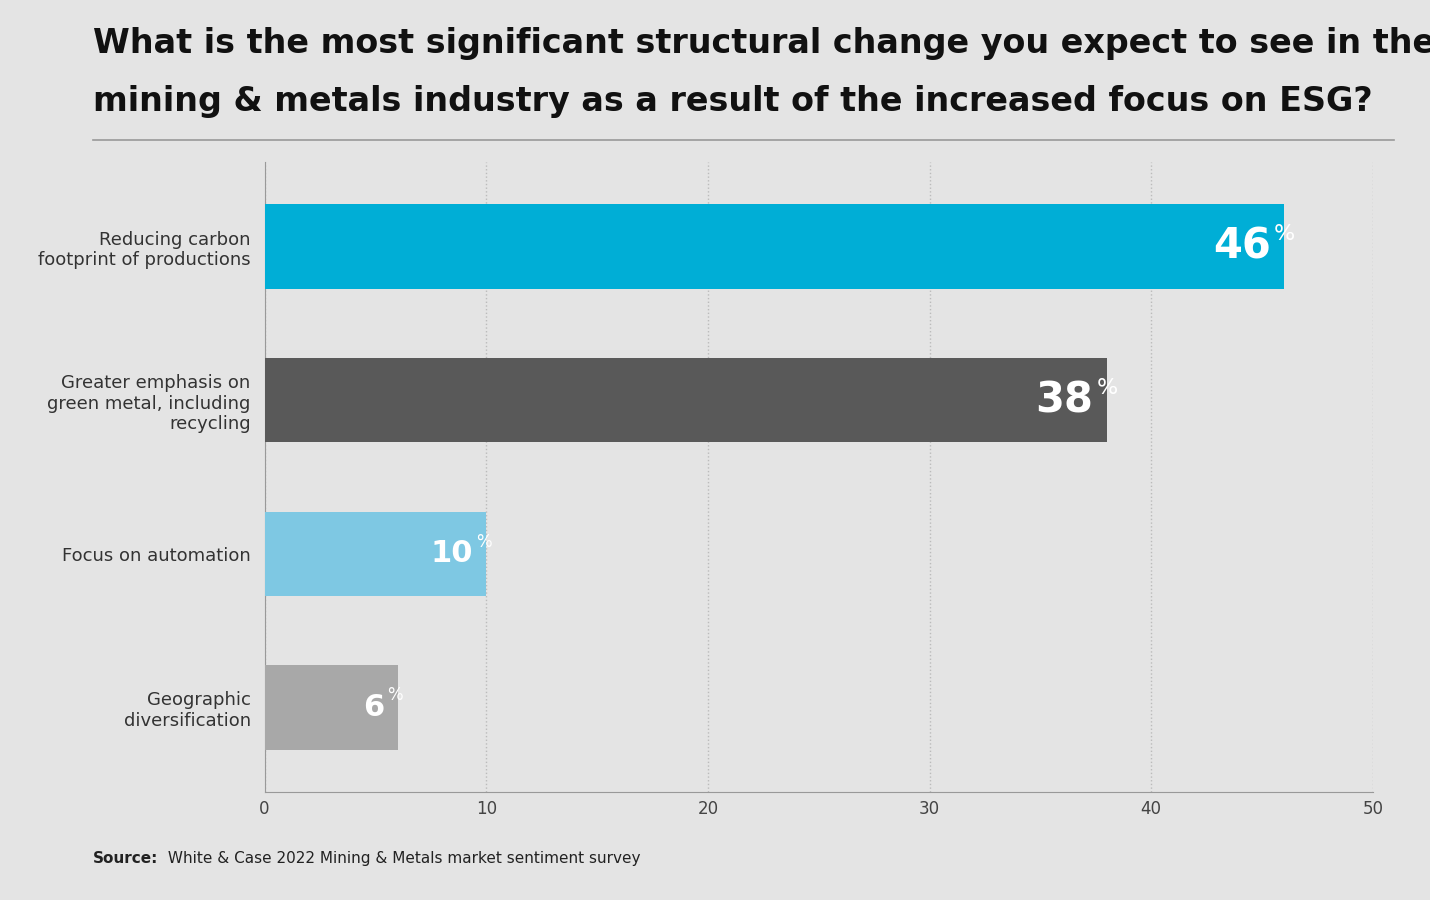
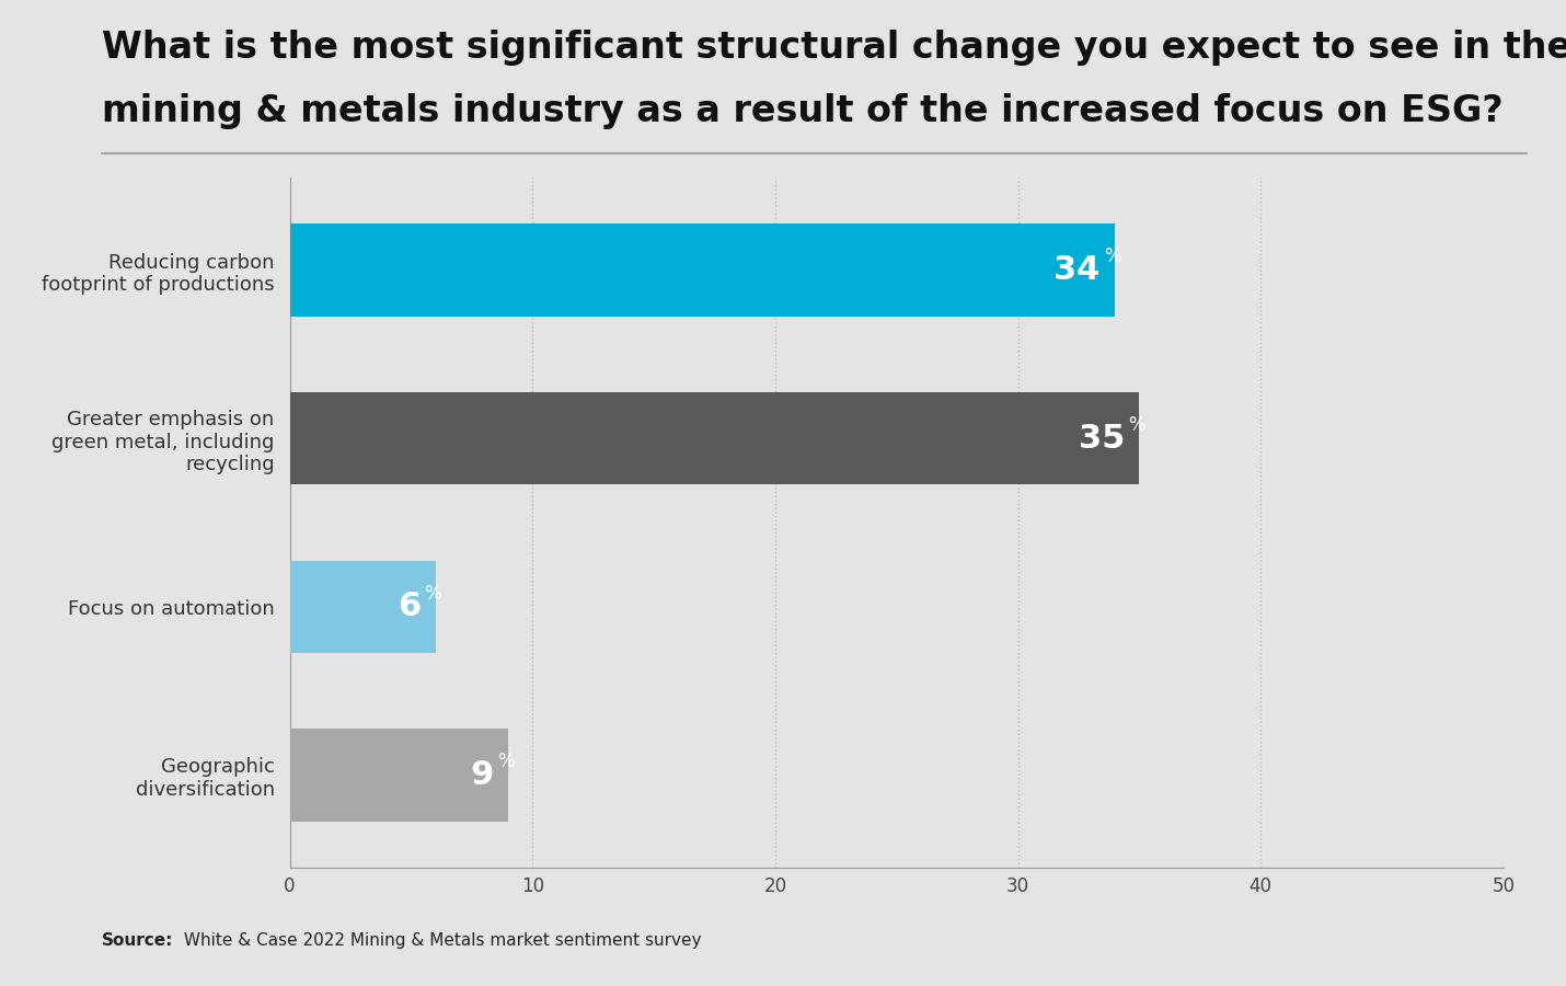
Reducing carbon footprint of productions: 46 -> 34
Greater emphasis on green metal, including recycling: 38 -> 35
Focus on automation: 10 -> 6
Geographic diversification: 6 -> 9
